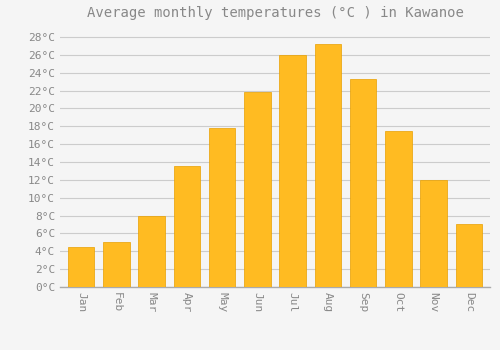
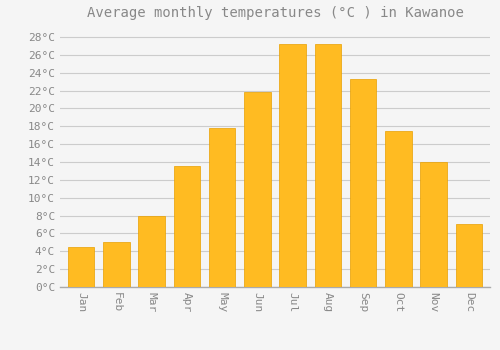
Jul: 26.0°C -> 27.2°C
Nov: 12.0°C -> 14.0°C
